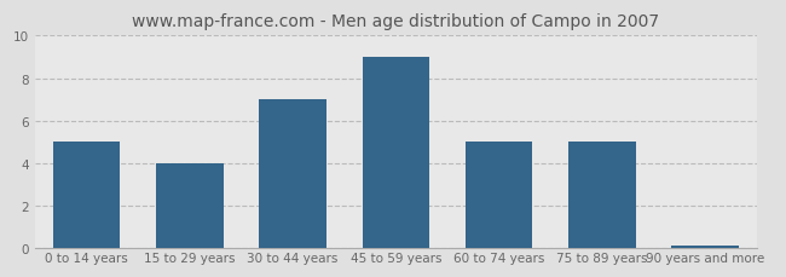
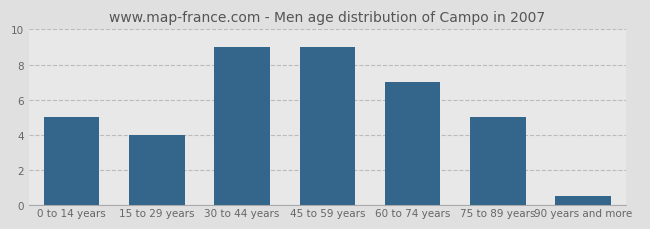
30 to 44 years: 7.0 -> 9.0
60 to 74 years: 5.0 -> 7.0
90 years and more: 0.1 -> 0.5
